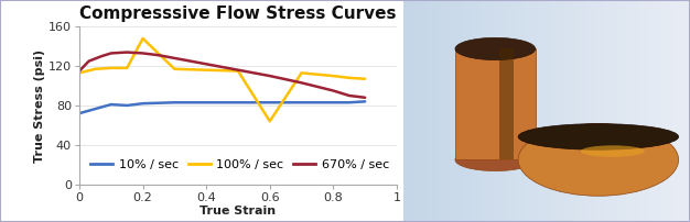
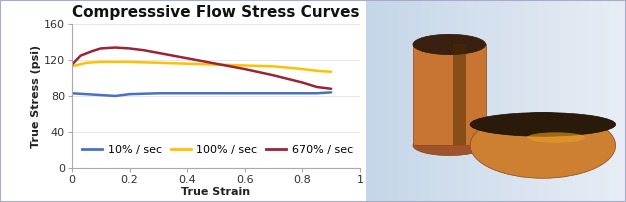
10% / sec/0: 72 -> 83
100% / sec/0.2: 148 -> 118
100% / sec/0.6: 64 -> 114
